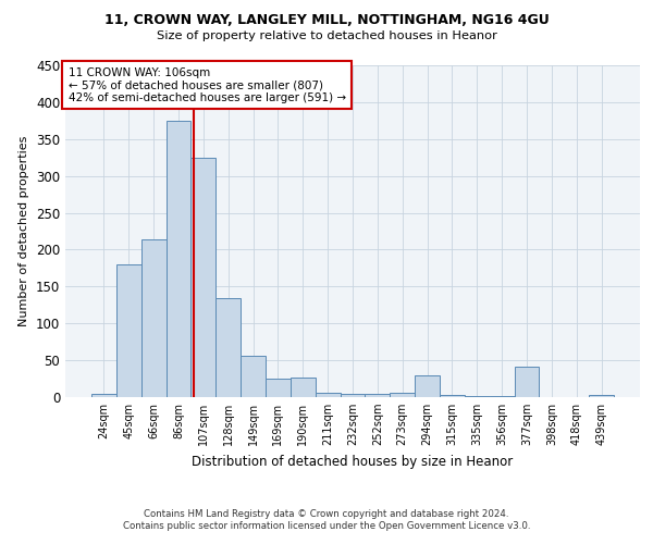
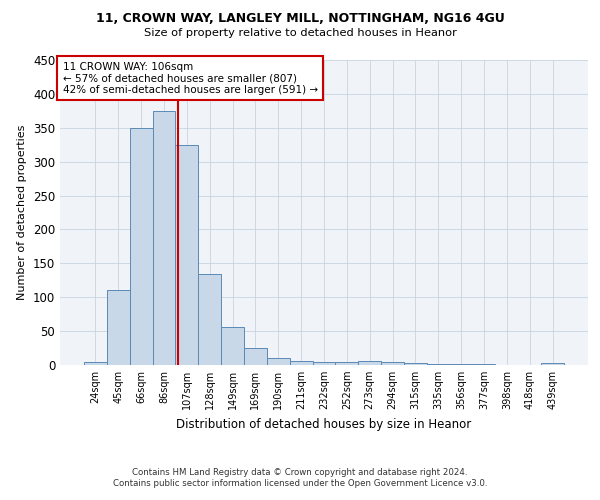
45sqm: 180 -> 110
66sqm: 214 -> 350
190sqm: 26 -> 10
294sqm: 30 -> 4
377sqm: 42 -> 1
